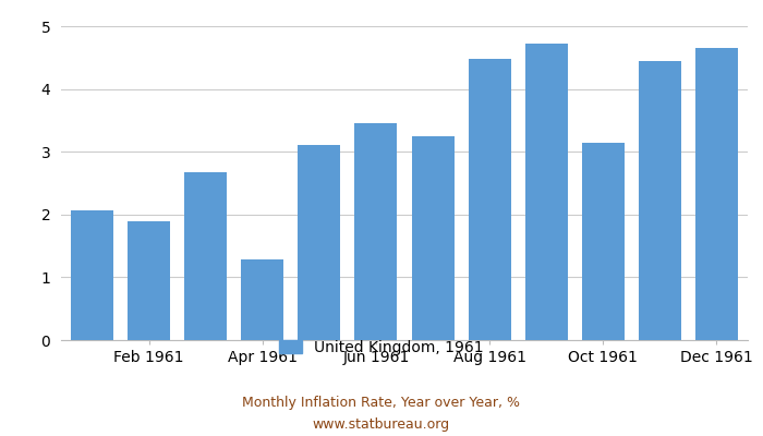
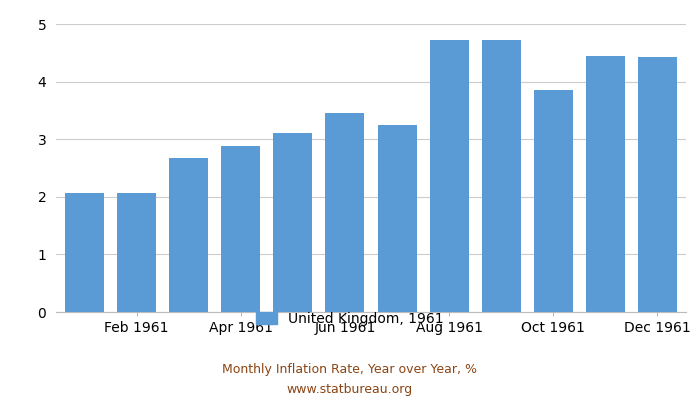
Feb 1961: 1.90 -> 2.06
Apr 1961: 1.28 -> 2.88
Aug 1961: 4.48 -> 4.73
Oct 1961: 3.14 -> 3.86
Dec 1961: 4.66 -> 4.42
